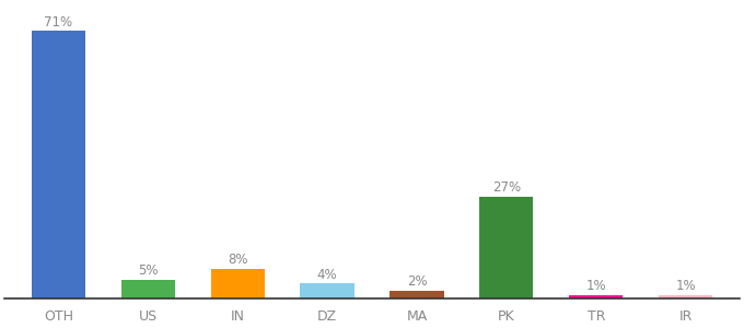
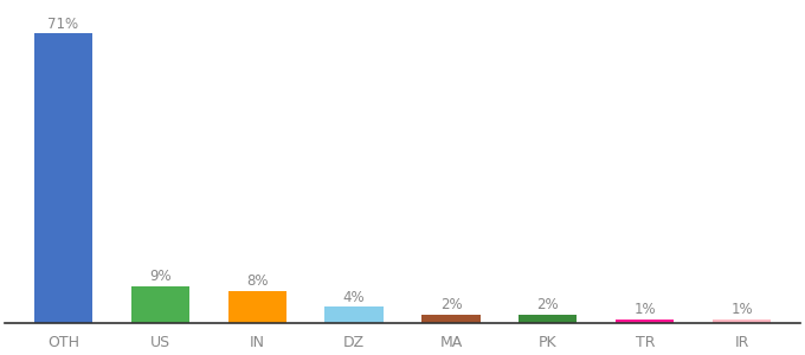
US: 5% -> 9%
PK: 27% -> 2%
